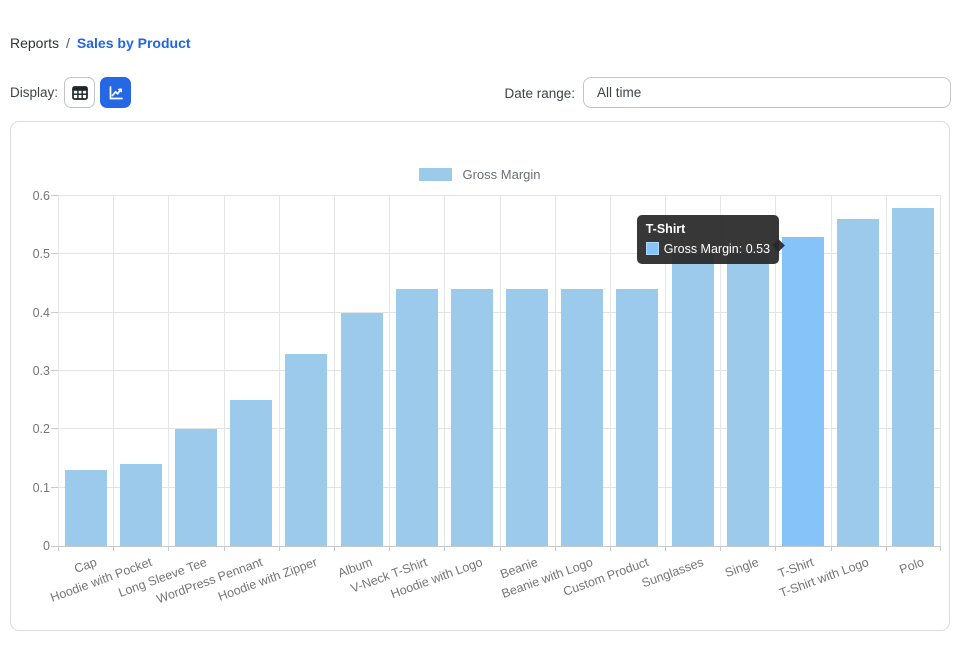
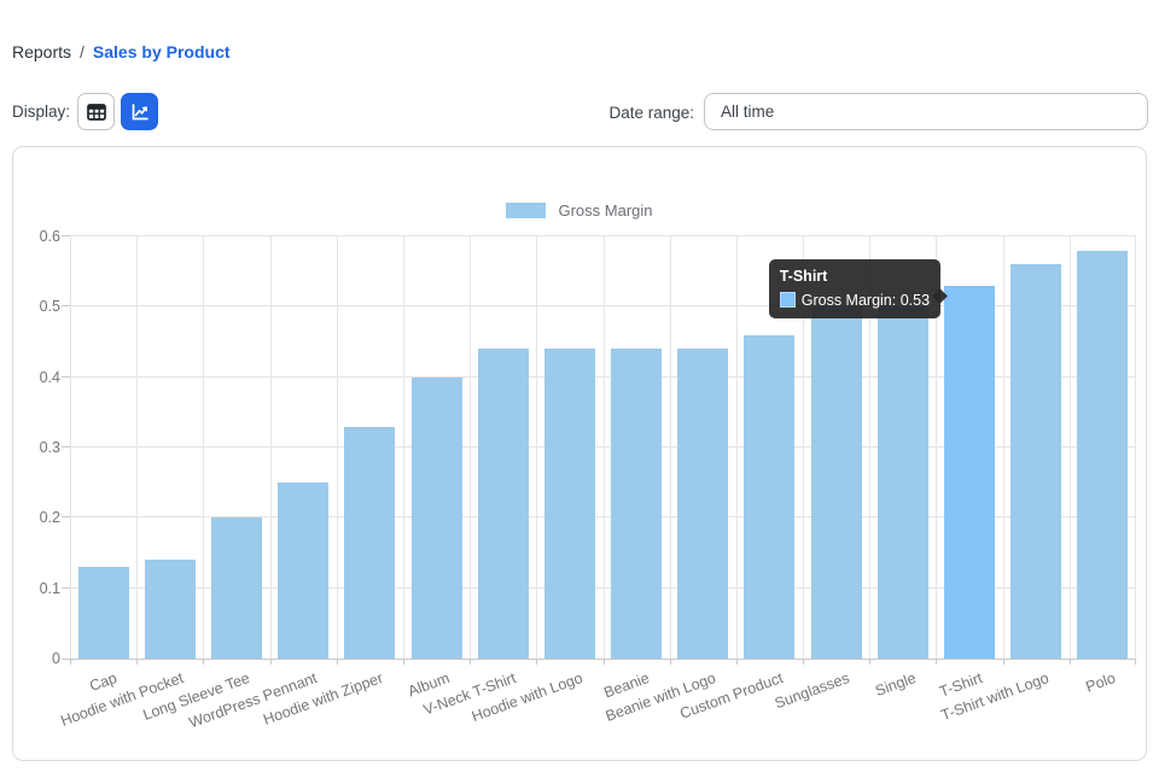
Custom Product: 0.44 -> 0.46
